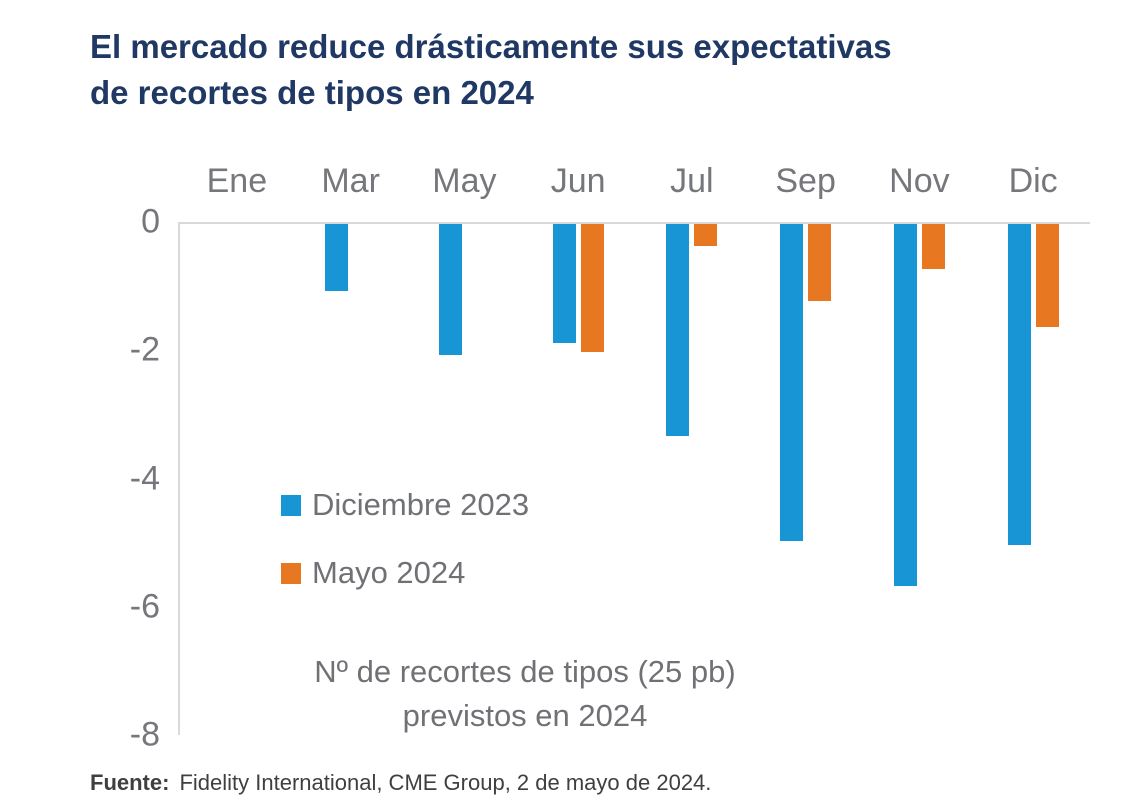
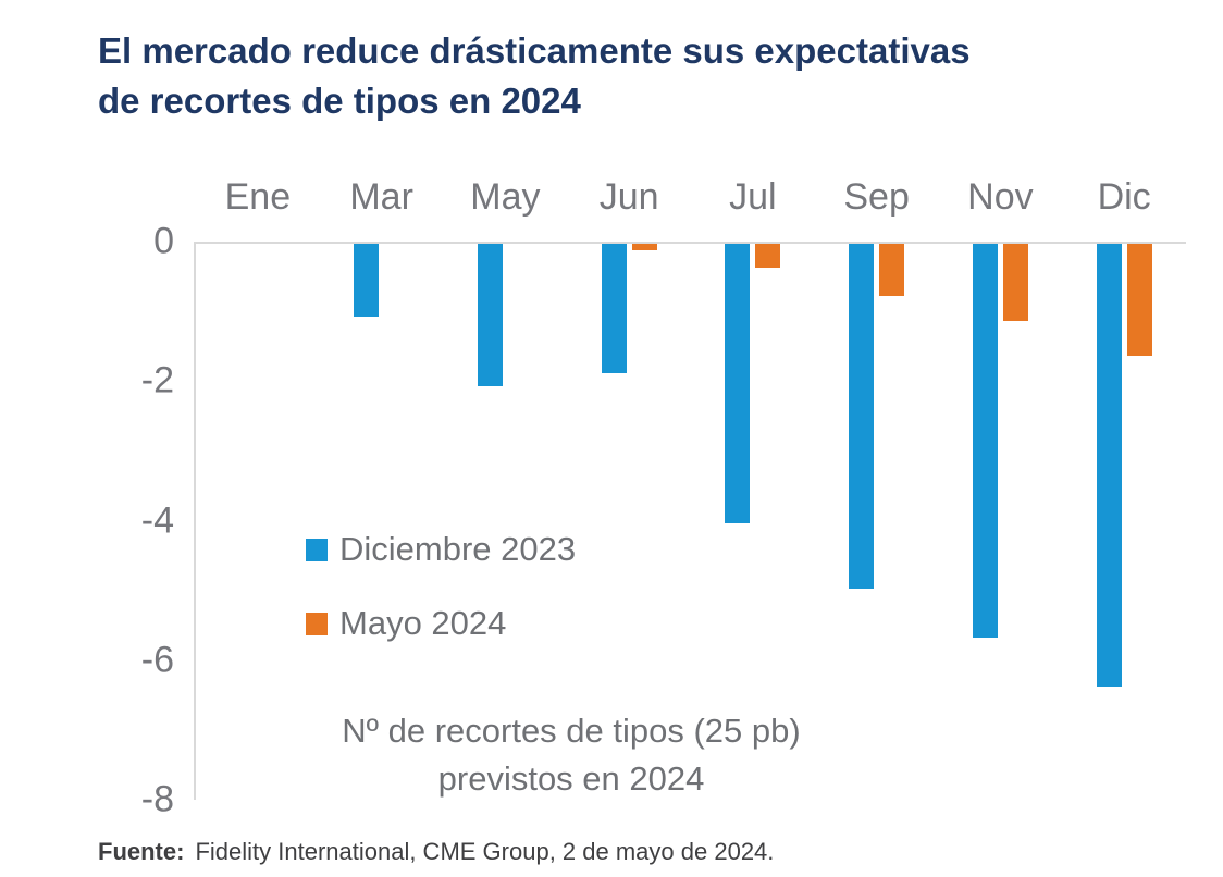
Mayo 2024/Jun: -2.0 -> -0.1
Diciembre 2023/Jul: -3.3 -> -4.0
Mayo 2024/Sep: -1.2 -> -0.8
Mayo 2024/Nov: -0.7 -> -1.1
Diciembre 2023/Dic: -5.0 -> -6.3
